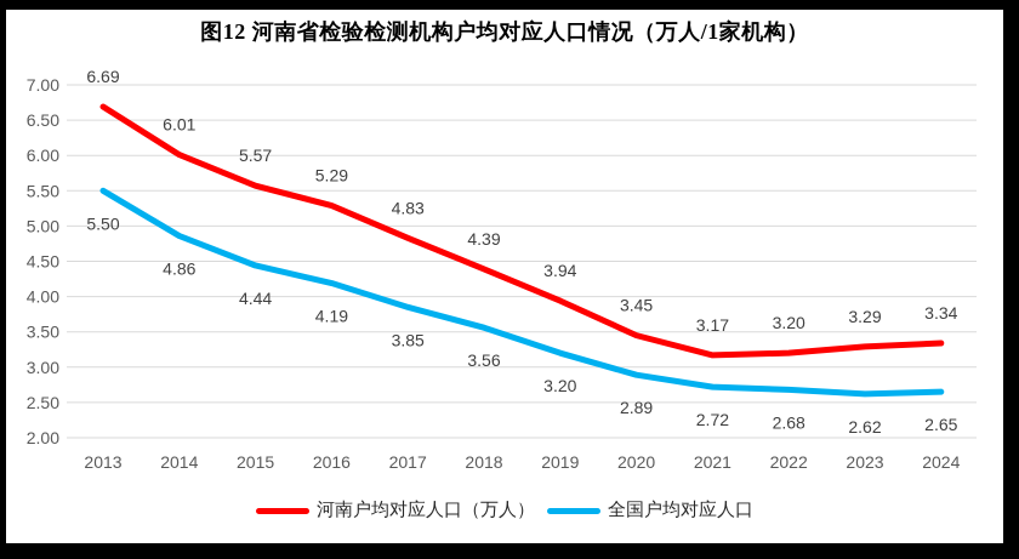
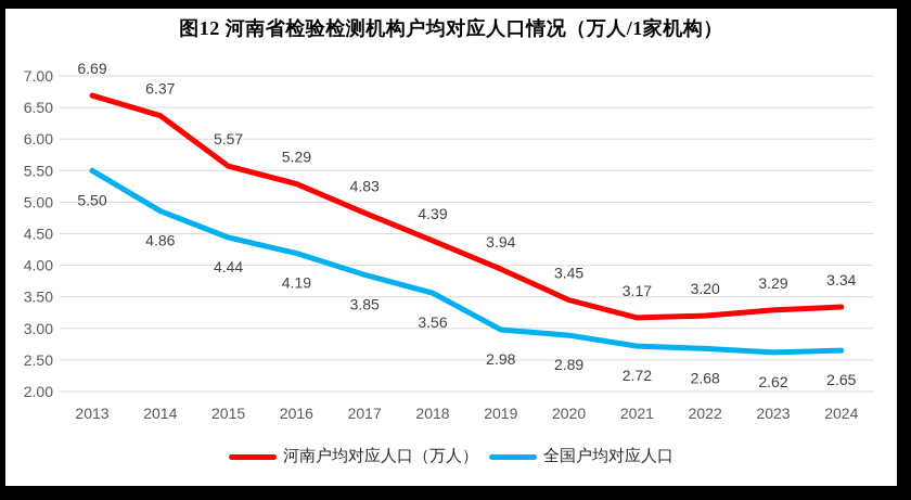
河南户均对应人口（万人）/2014: 6.01 -> 6.37
全国户均对应人口/2019: 3.20 -> 2.98
